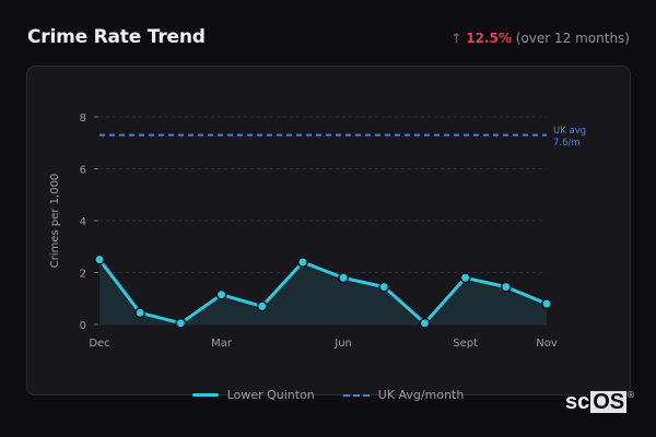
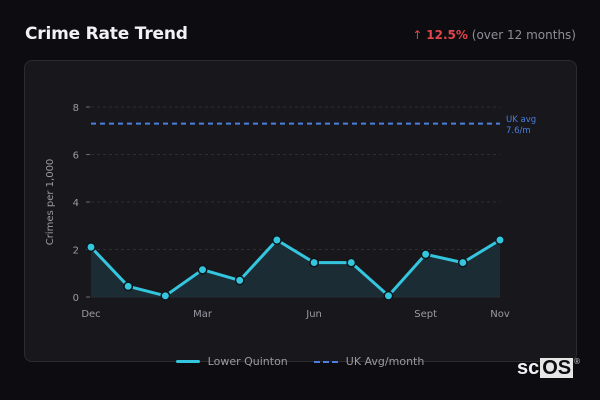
Lower Quinton/Dec: 2.5 -> 2.1
Lower Quinton/Jun: 1.8 -> 1.4
Lower Quinton/Nov: 0.8 -> 2.4
